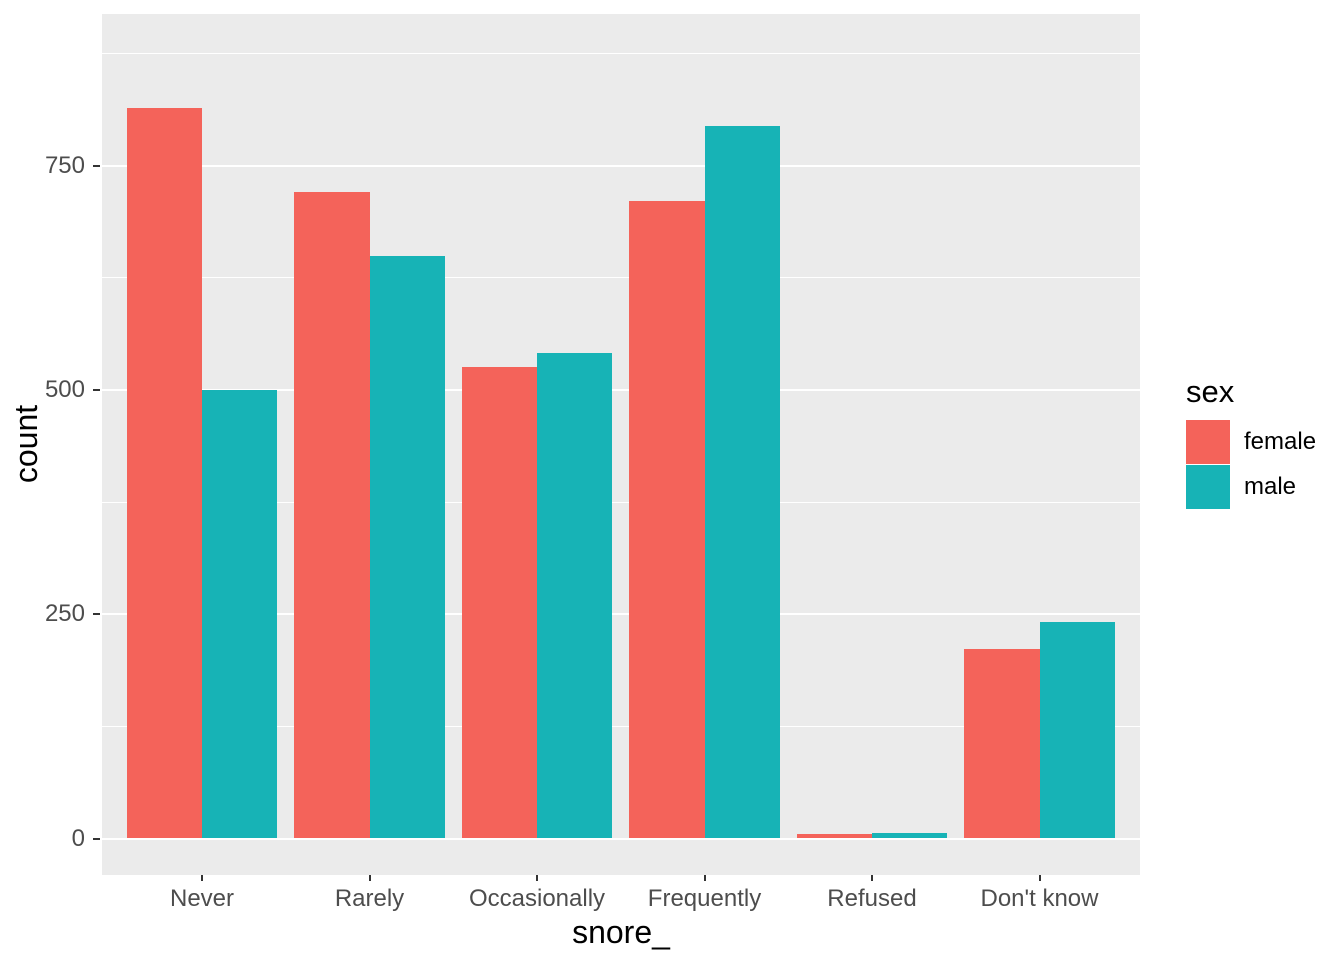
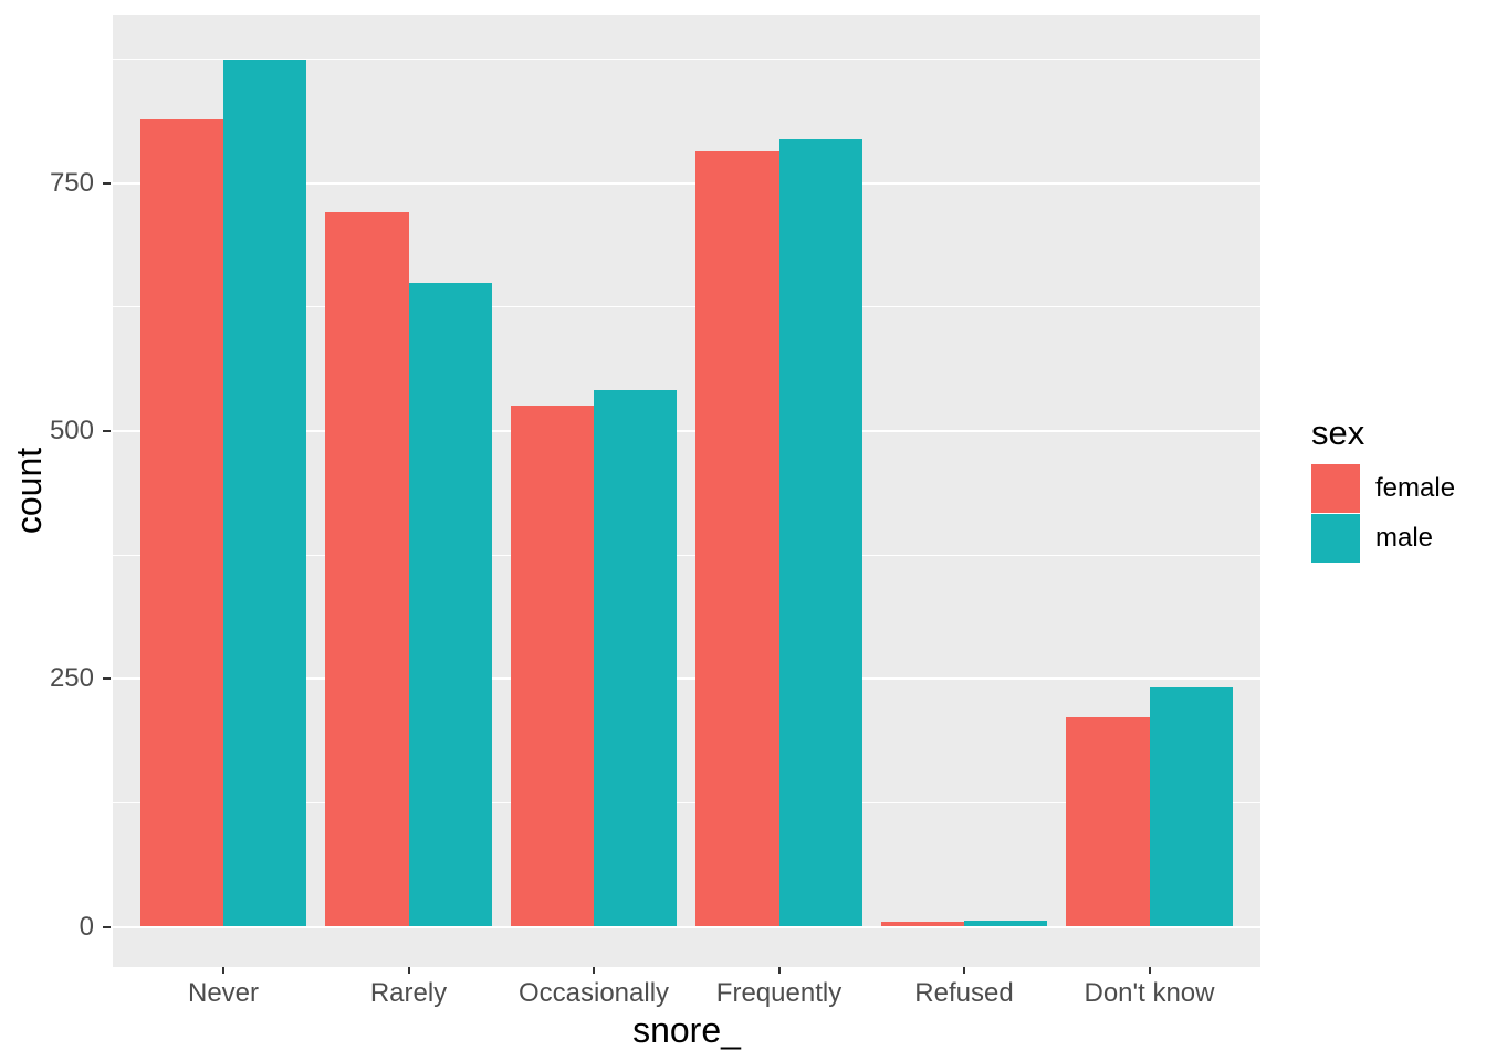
male/Never: 500 -> 870
female/Frequently: 710 -> 780
